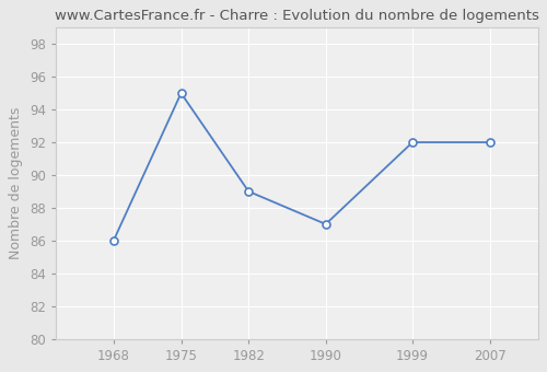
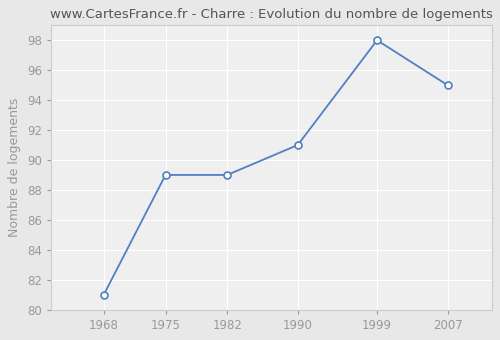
1968: 86 -> 81
1975: 95 -> 89
1990: 87 -> 91
1999: 92 -> 98
2007: 92 -> 95
